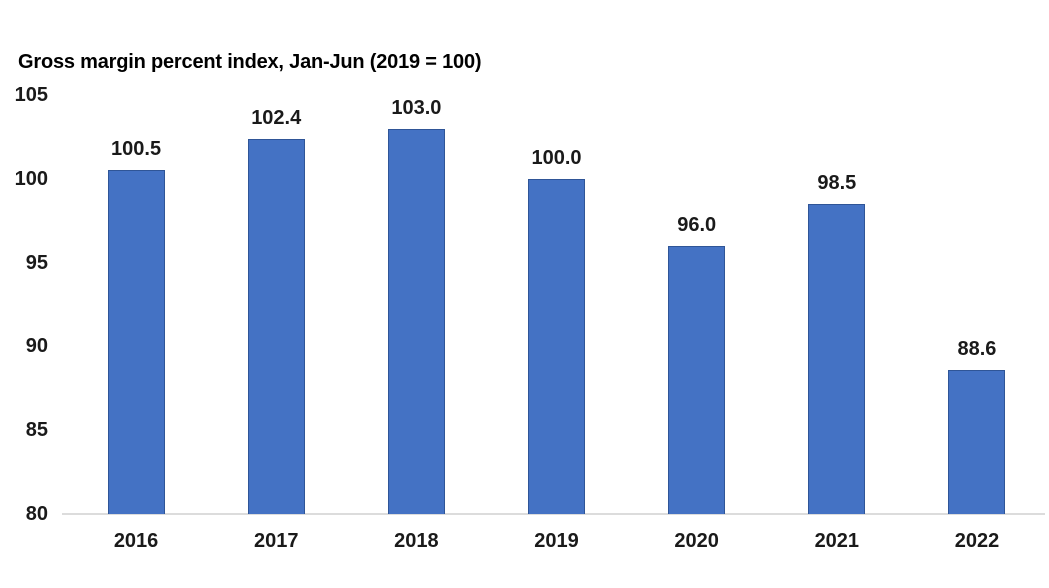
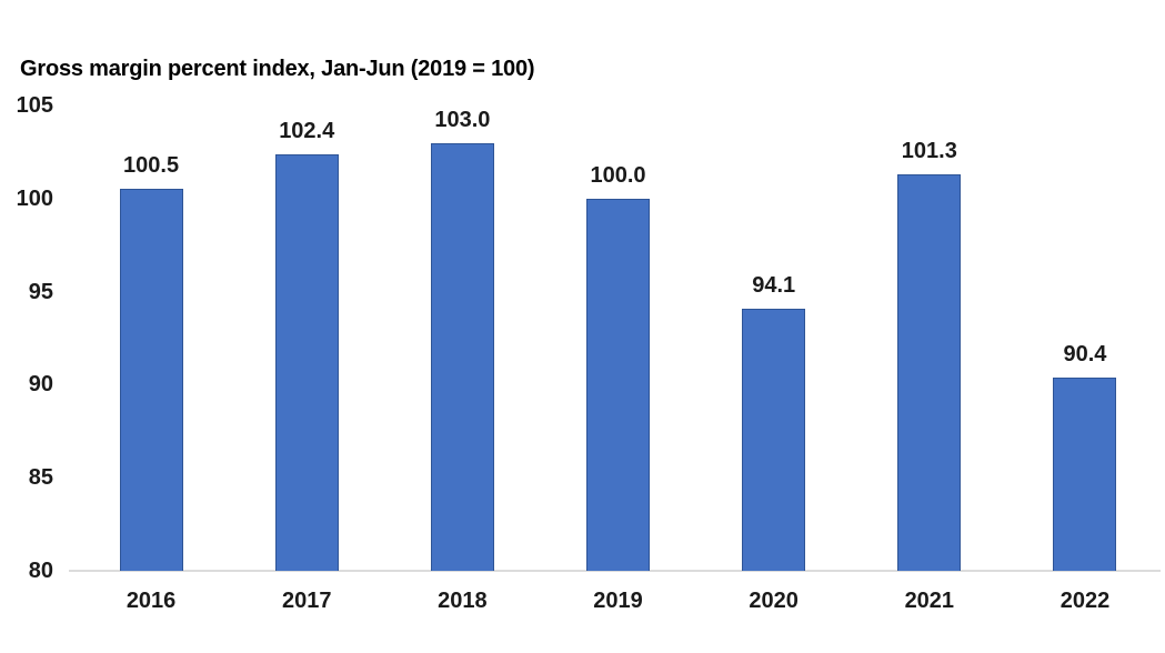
2020: 96.0 -> 94.1
2021: 98.5 -> 101.3
2022: 88.6 -> 90.4
